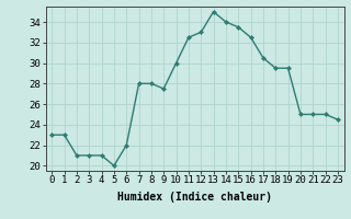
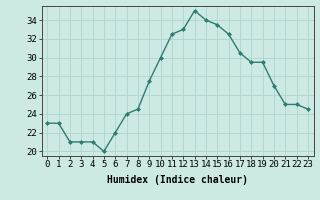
7: 28.0 -> 24.0
8: 28.0 -> 24.5
20: 25.0 -> 27.0
